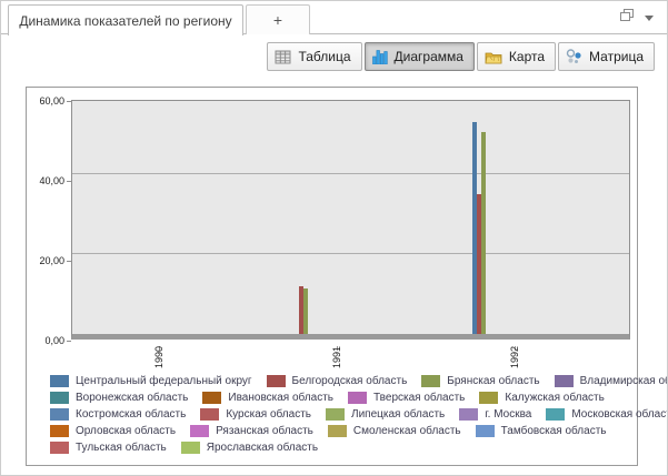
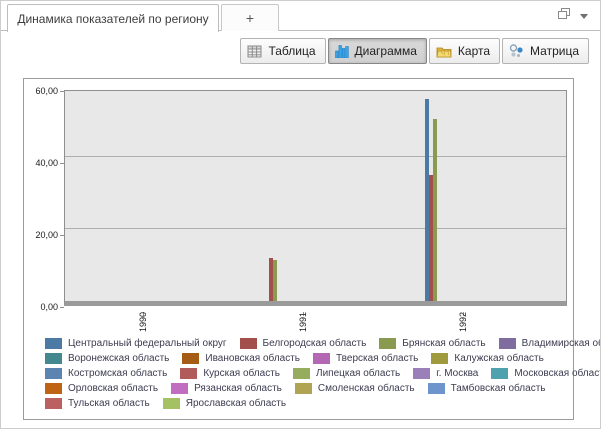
Центральный федеральный округ/1992: 53 -> 56
